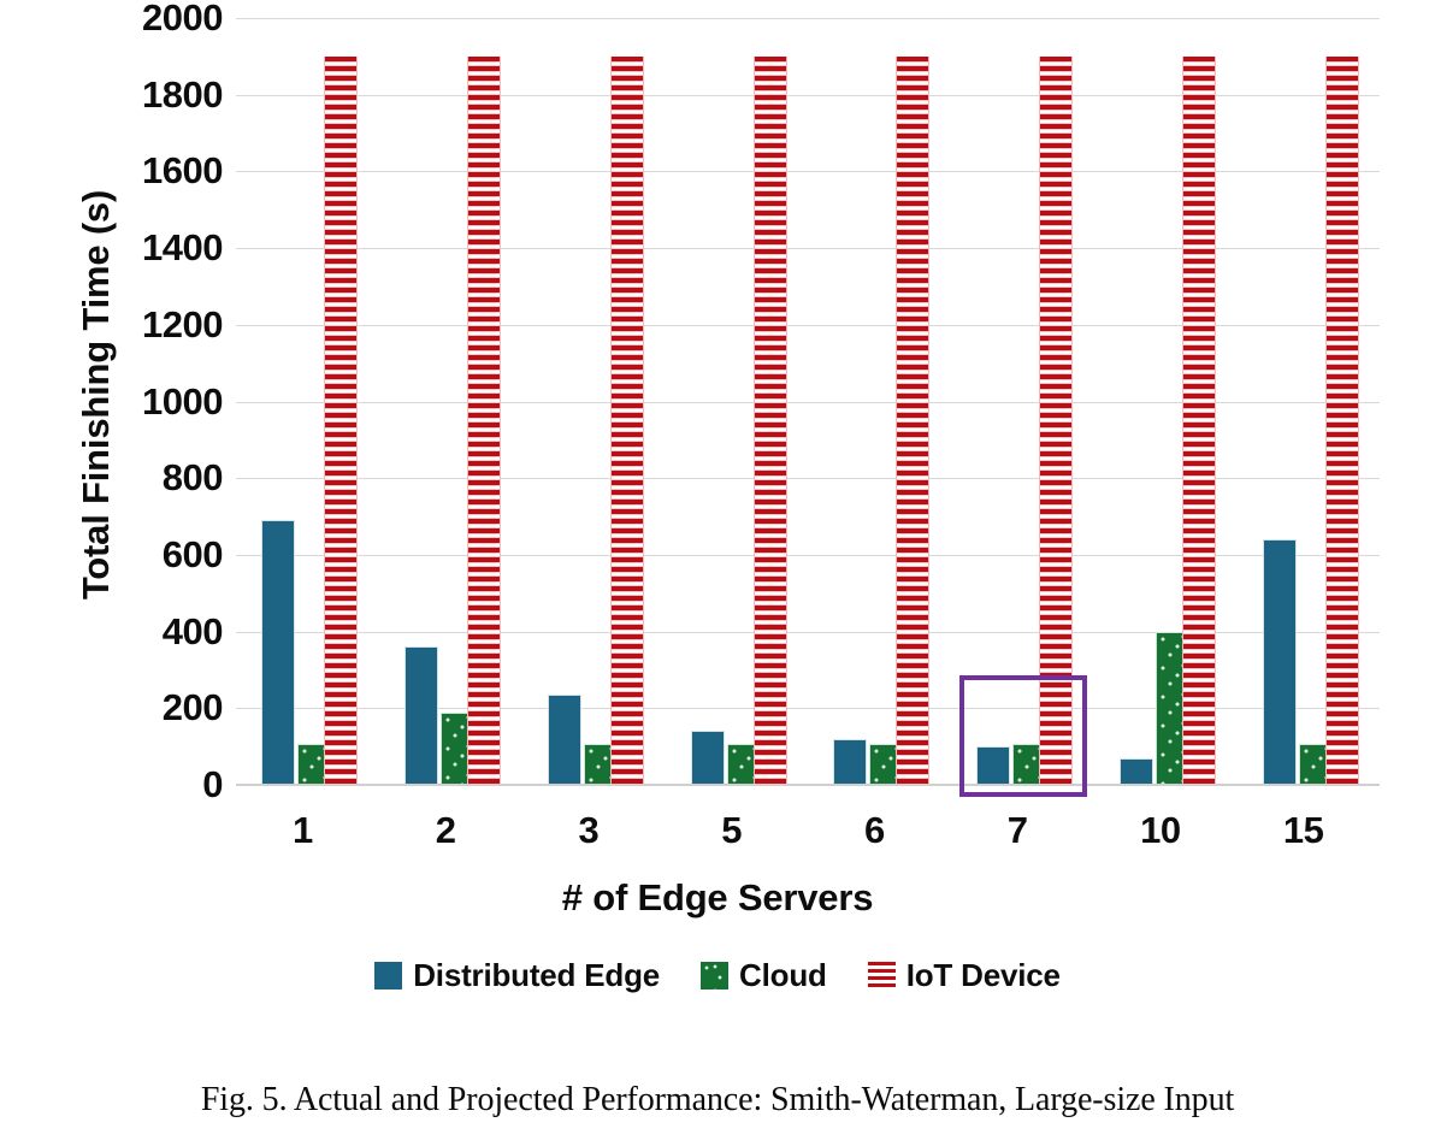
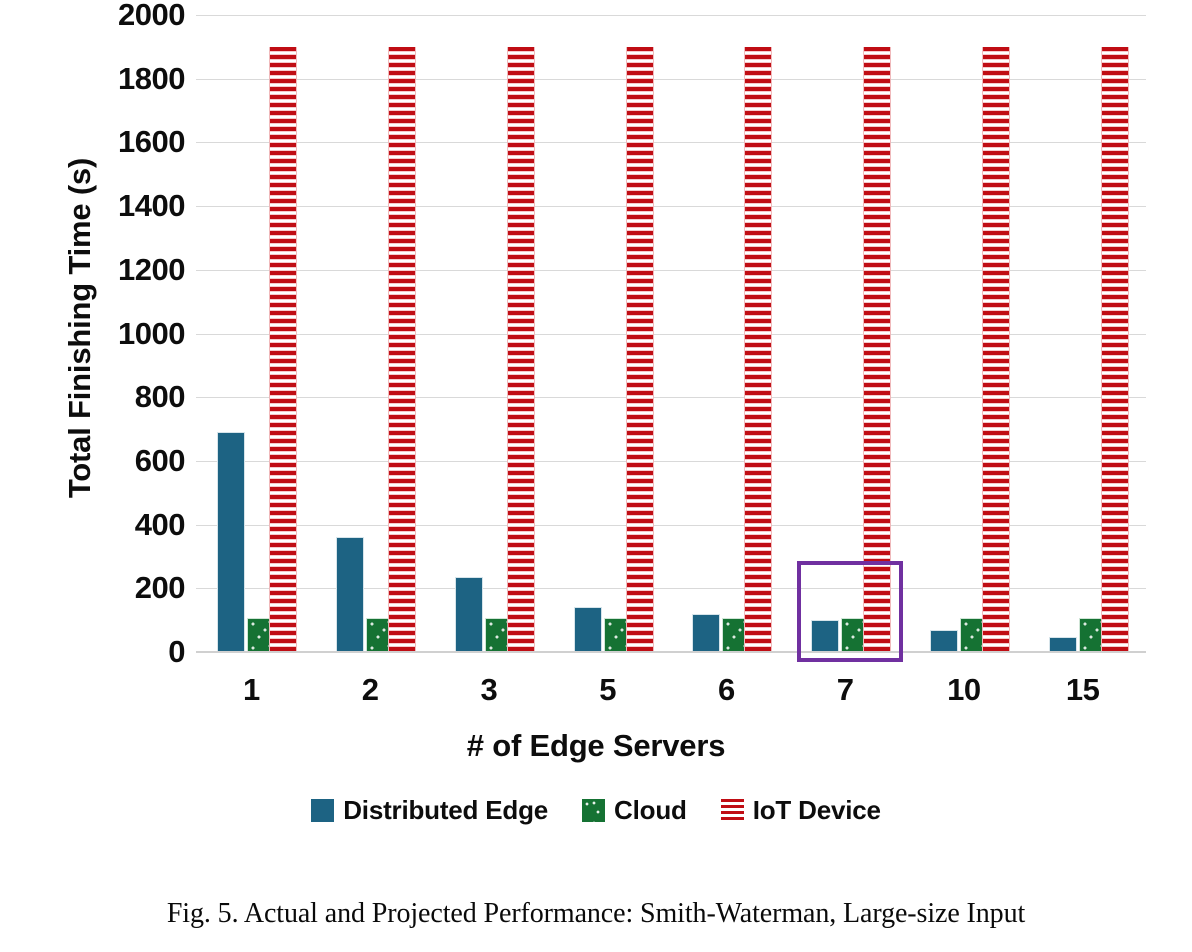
Cloud/2: 190 -> 110
Cloud/10: 400 -> 110
Distributed Edge/15: 640 -> 50
